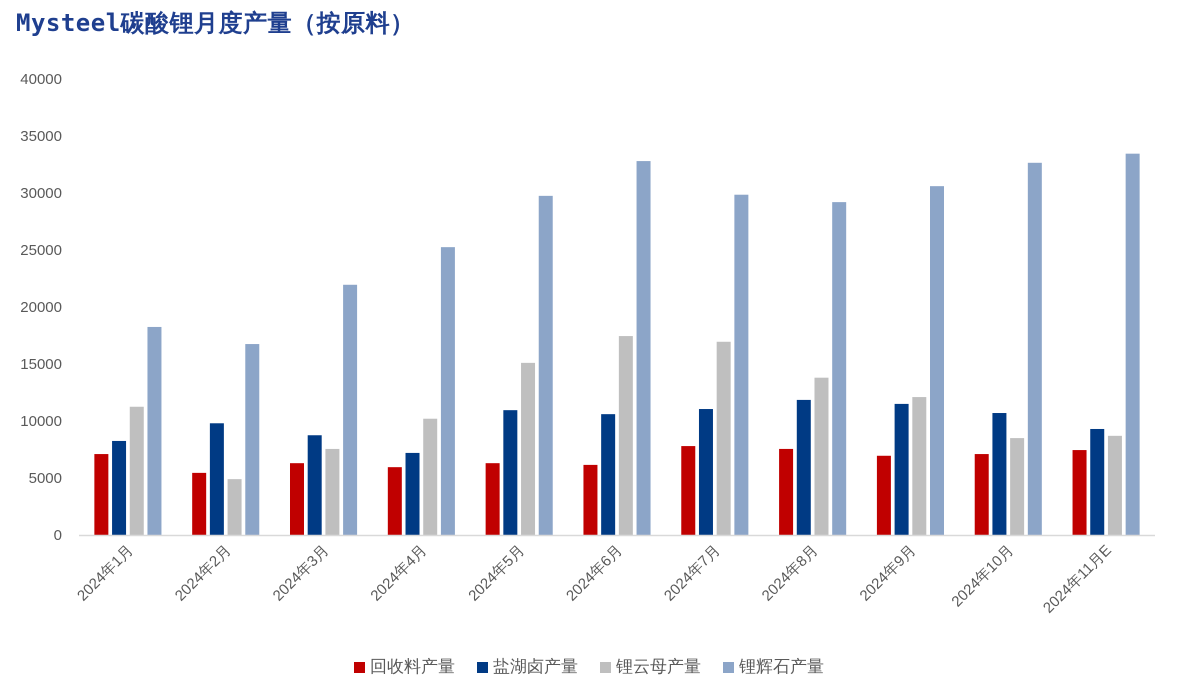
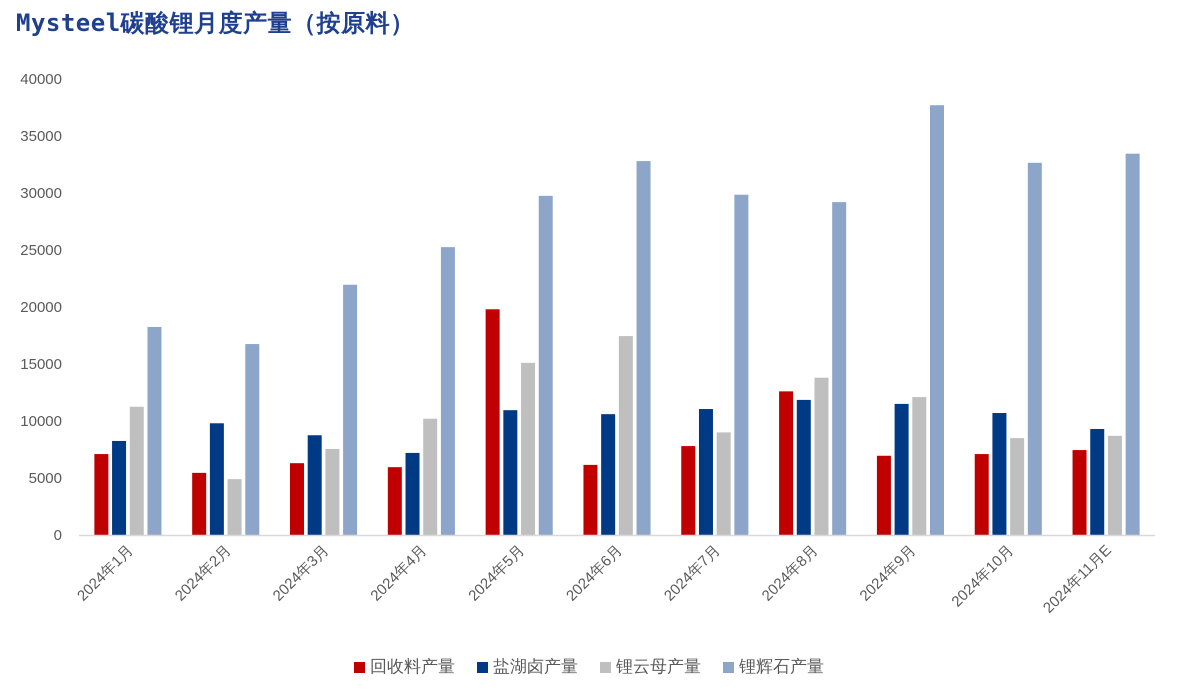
回收料产量/2024年5月: 6300 -> 19800
锂云母产量/2024年7月: 17000 -> 9000
回收料产量/2024年8月: 7600 -> 12600
锂辉石产量/2024年9月: 30600 -> 37700
